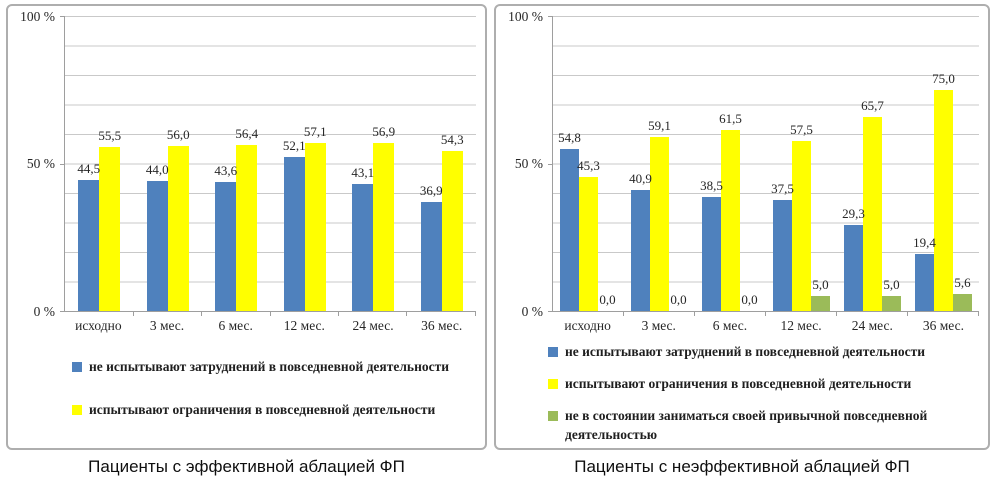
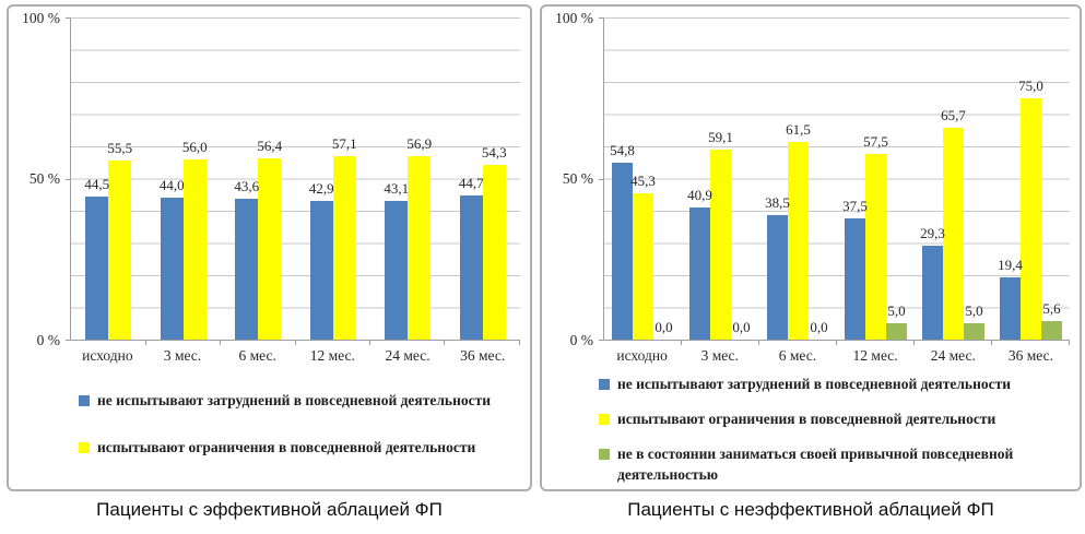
Пациенты с эффективной аблацией ФП/не испытывают затруднений в повседневной деятельности/12 мес.: 52,1 -> 42,9
Пациенты с эффективной аблацией ФП/не испытывают затруднений в повседневной деятельности/36 мес.: 36,9 -> 44,7
